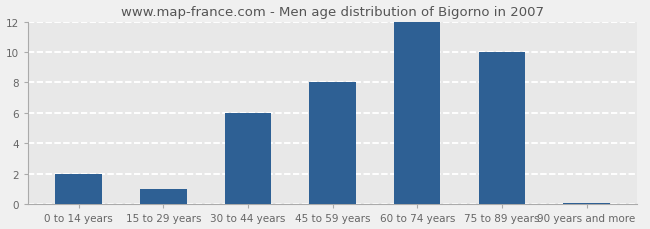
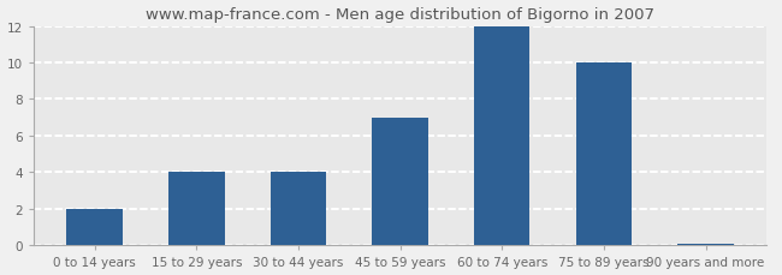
15 to 29 years: 1.0 -> 4.0
30 to 44 years: 6.0 -> 4.0
45 to 59 years: 8.0 -> 7.0
